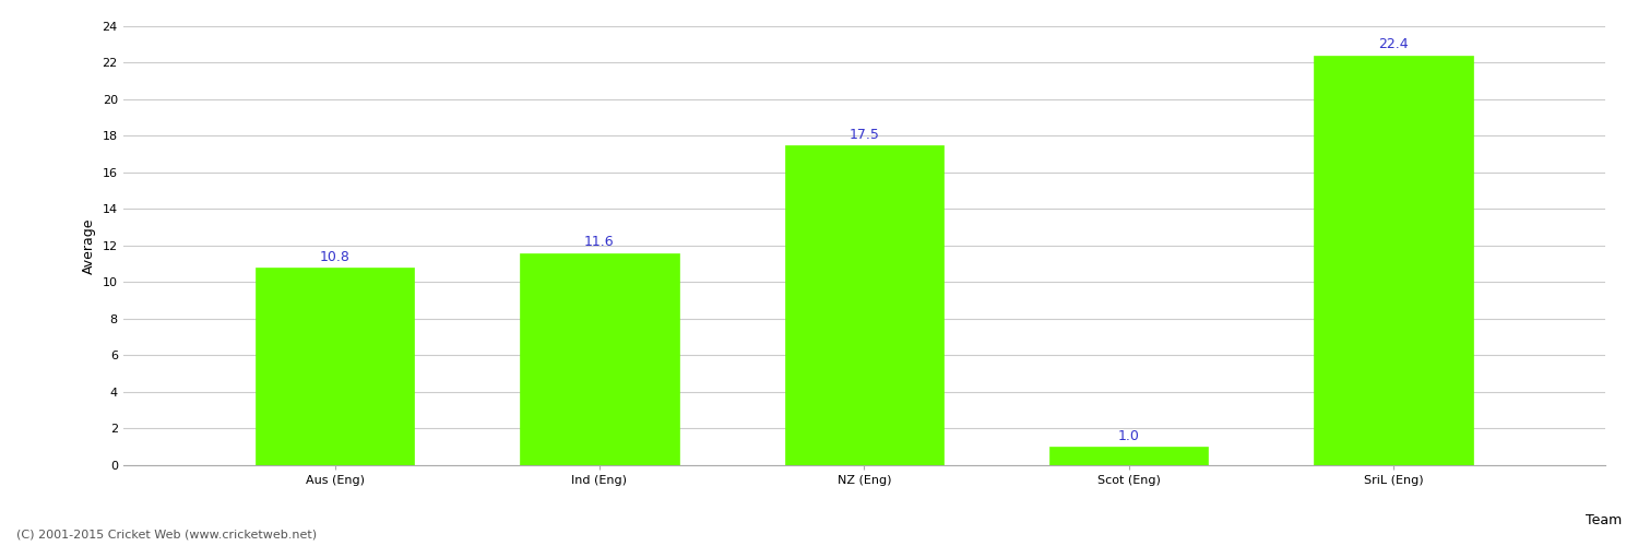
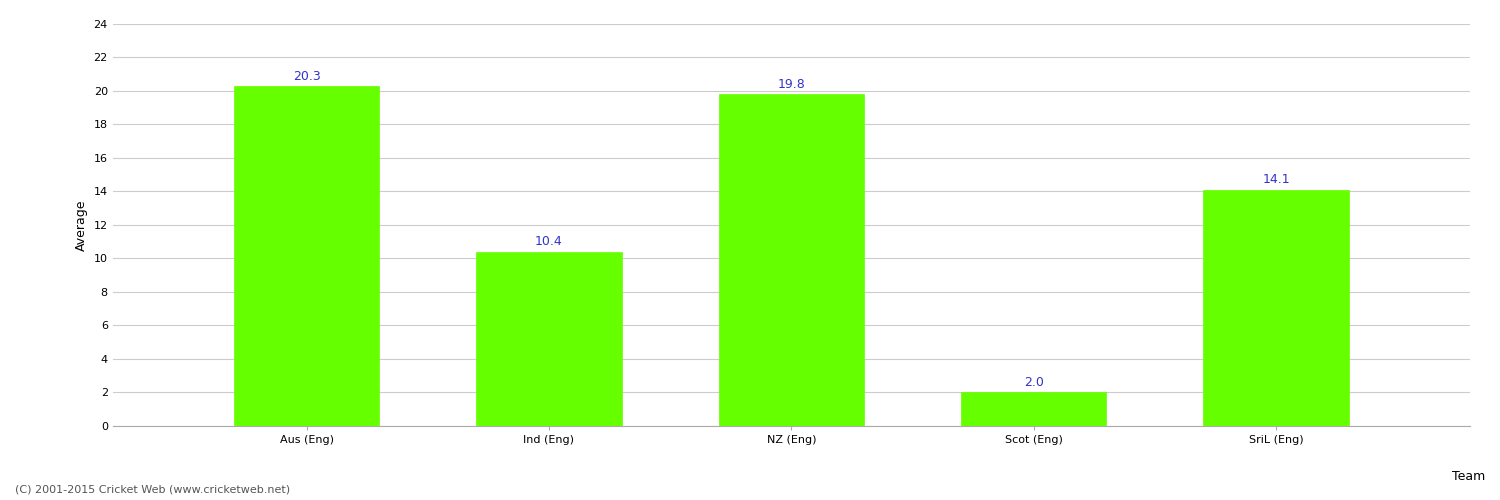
Aus (Eng): 10.8 -> 20.3
Ind (Eng): 11.6 -> 10.4
NZ (Eng): 17.5 -> 19.8
Scot (Eng): 1.0 -> 2.0
SriL (Eng): 22.4 -> 14.1
